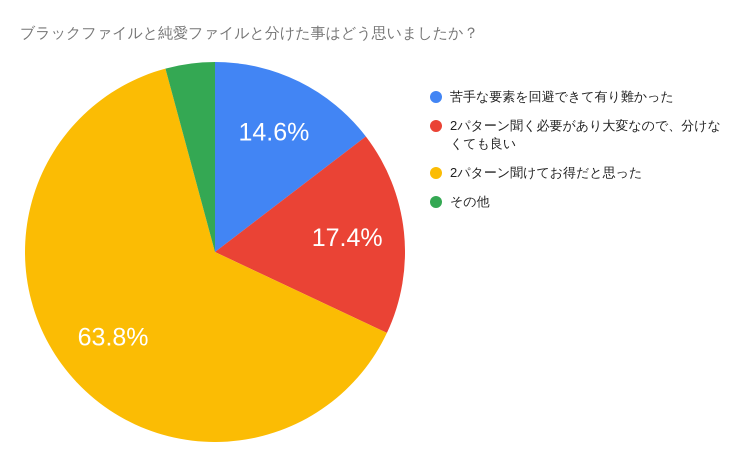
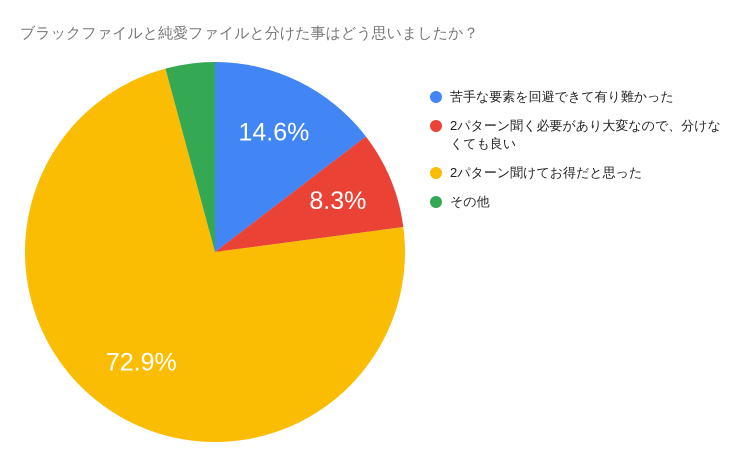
2パターン聞く必要があり大変なので、分けなくても良い: 17.4% -> 8.3%
2パターン聞けてお得だと思った: 63.8% -> 72.9%
